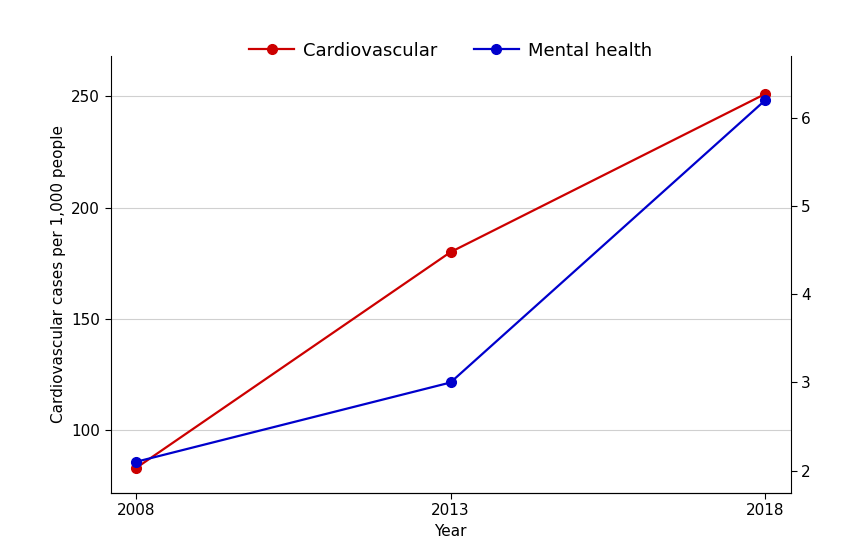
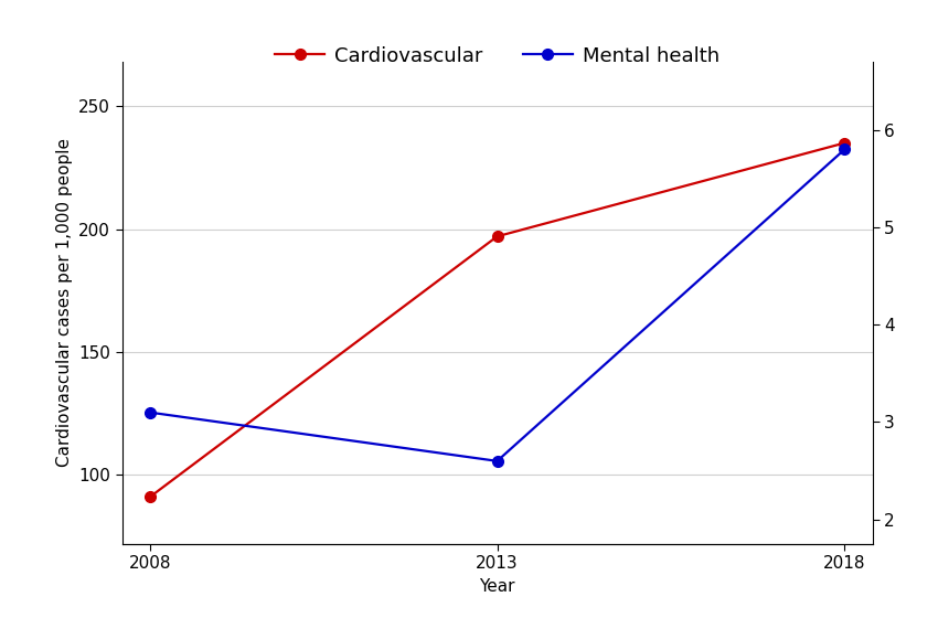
Cardiovascular/2008: 83 -> 91
Mental health/2008: 2.1 -> 3.1
Cardiovascular/2013: 180 -> 197
Mental health/2013: 3.0 -> 2.6
Cardiovascular/2018: 251 -> 235
Mental health/2018: 6.2 -> 5.8
